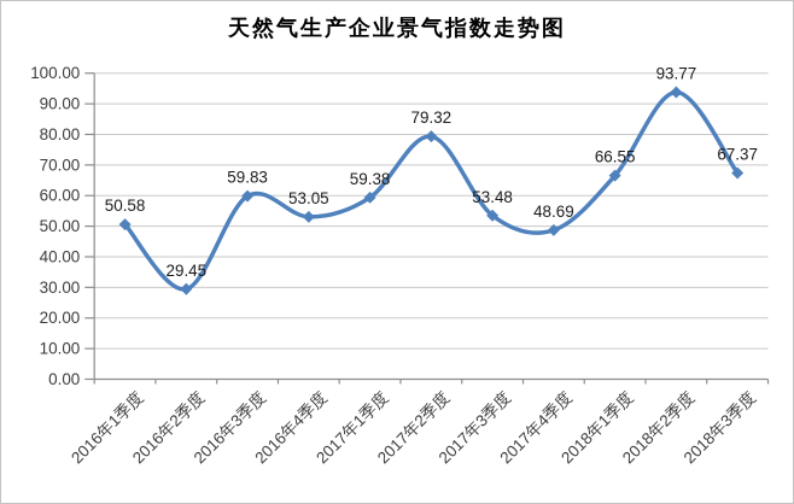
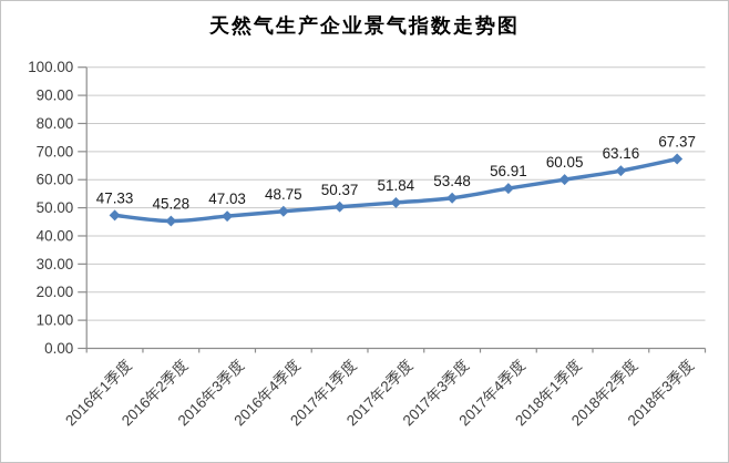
2016年1季度: 50.58 -> 47.33
2016年2季度: 29.45 -> 45.28
2016年3季度: 59.83 -> 47.03
2016年4季度: 53.05 -> 48.75
2017年1季度: 59.38 -> 50.37
2017年2季度: 79.32 -> 51.84
2017年4季度: 48.69 -> 56.91
2018年1季度: 66.55 -> 60.05
2018年2季度: 93.77 -> 63.16
